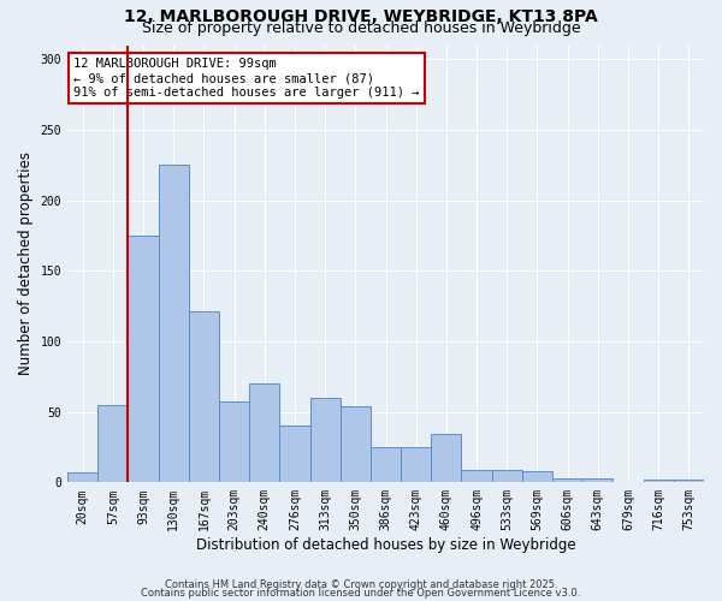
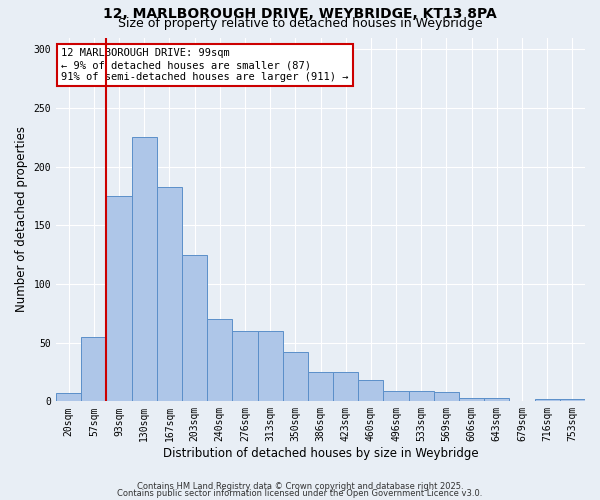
167sqm: 121 -> 183
203sqm: 57 -> 125
276sqm: 40 -> 60
350sqm: 54 -> 42
460sqm: 34 -> 18
